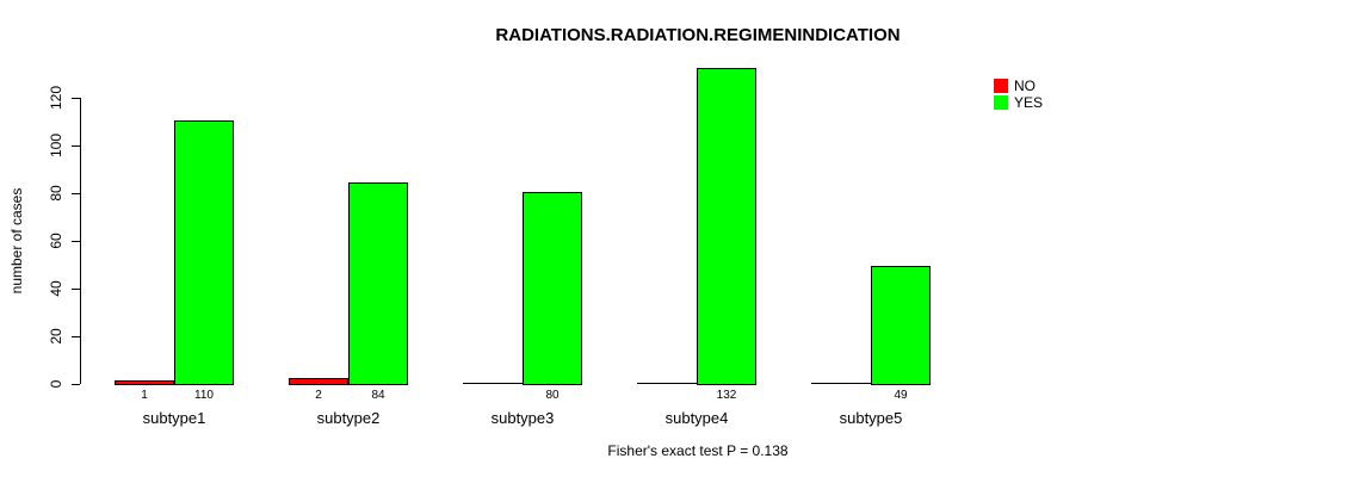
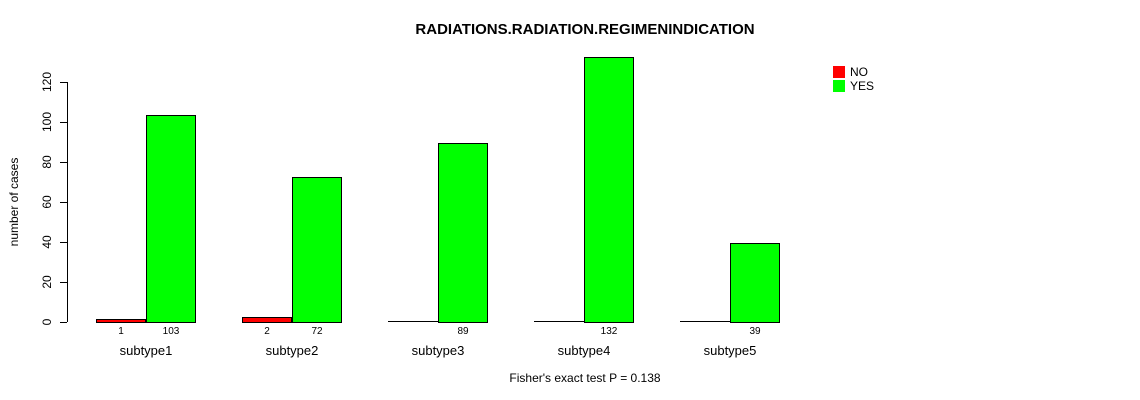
YES/subtype1: 110 -> 103
YES/subtype2: 84 -> 72
YES/subtype3: 80 -> 89
YES/subtype5: 49 -> 39
